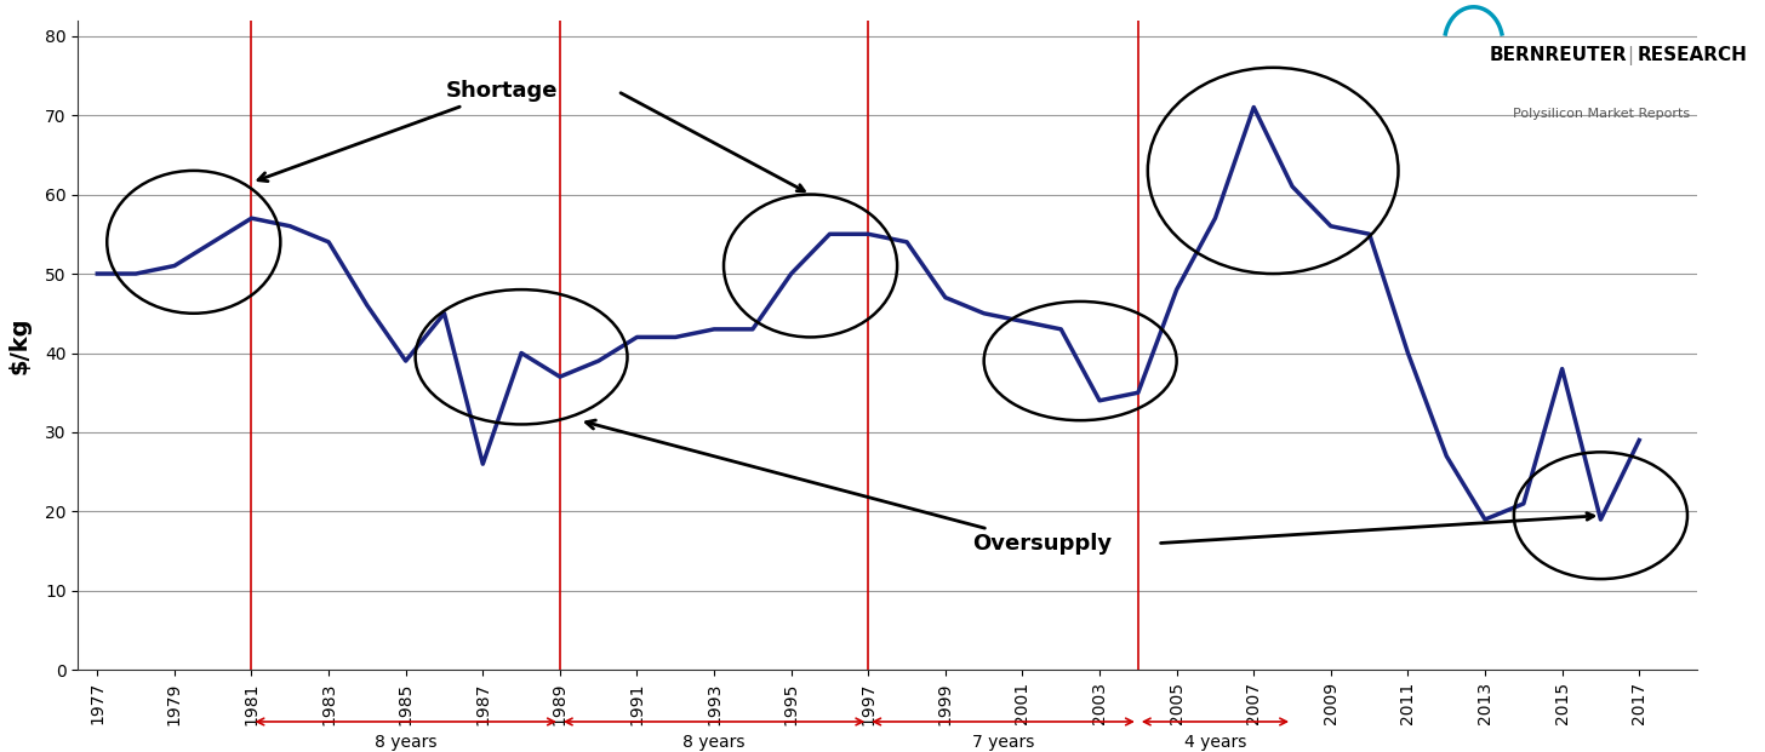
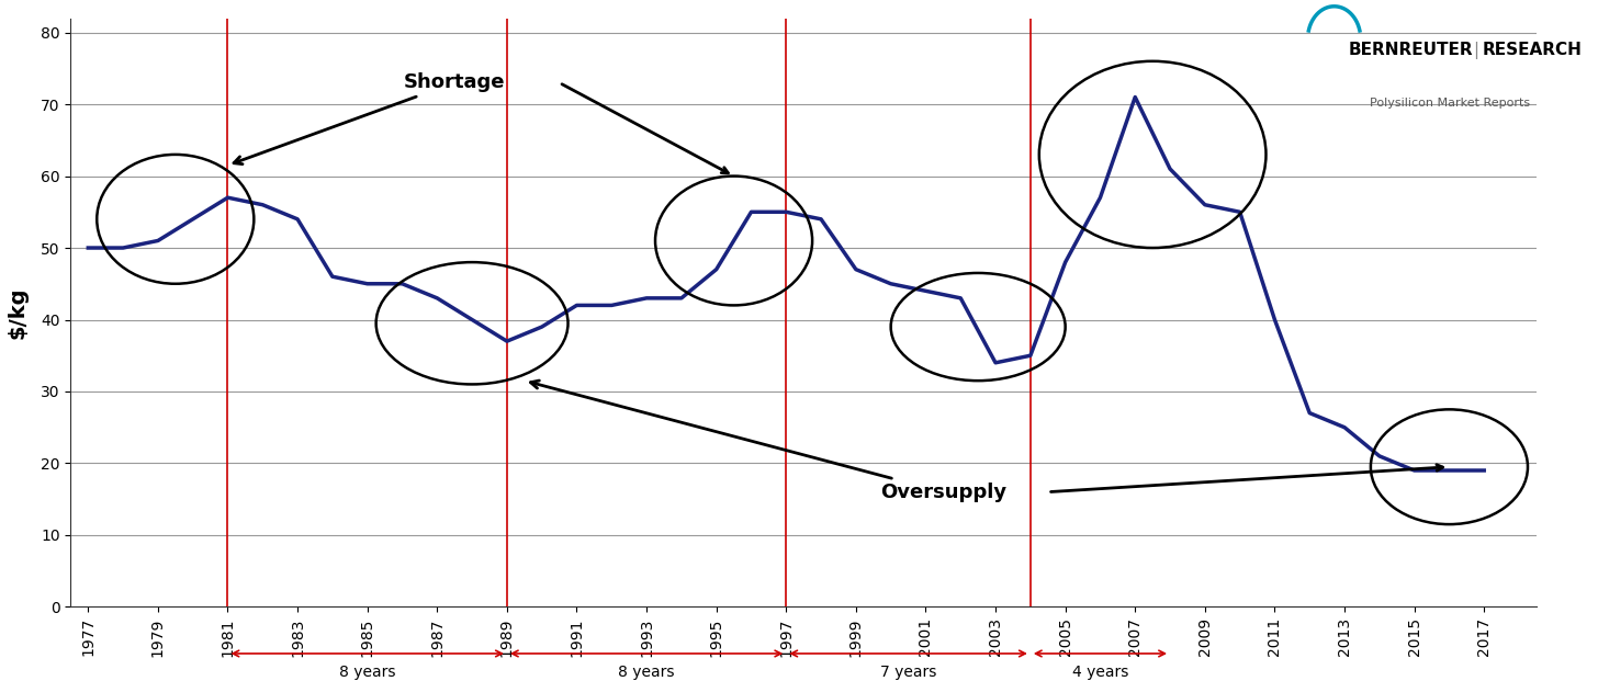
1985: 39 -> 45
1987: 26 -> 43
1995: 50 -> 47
2013: 19 -> 25
2015: 38 -> 19
2017: 29 -> 19
